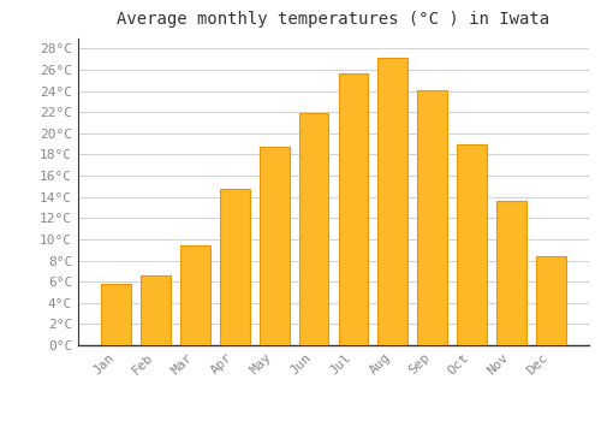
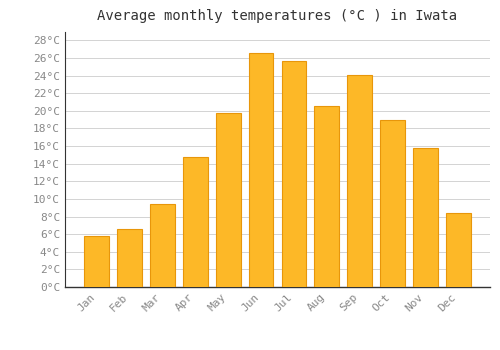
May: 18.7°C -> 19.8°C
Jun: 21.9°C -> 26.6°C
Aug: 27.1°C -> 20.6°C
Nov: 13.6°C -> 15.8°C
